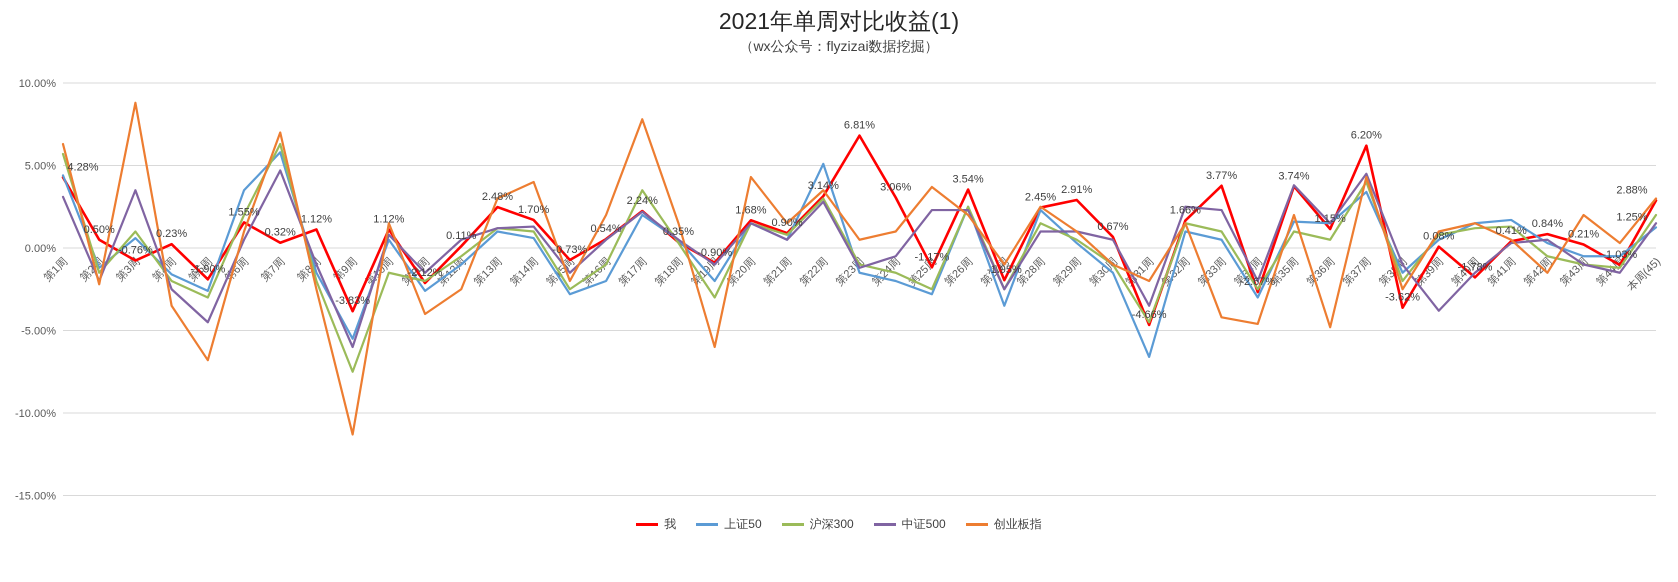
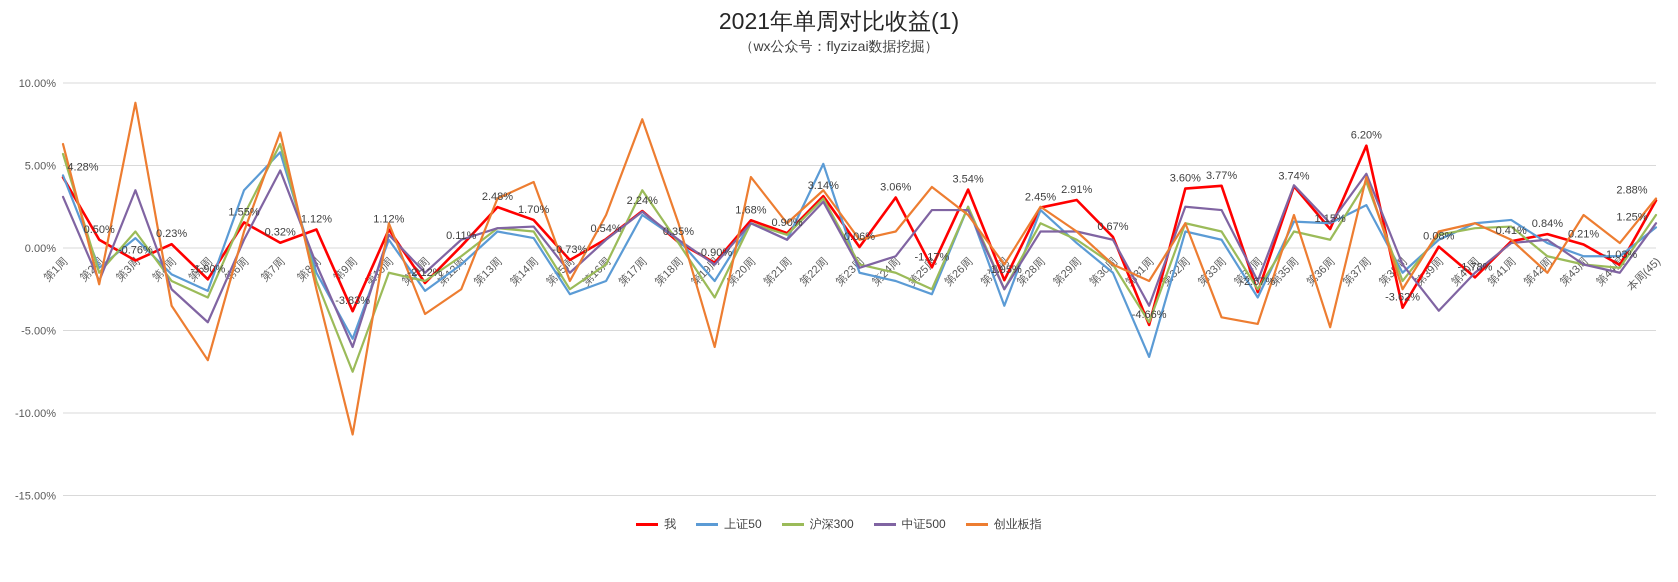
我/第23周: 6.81% -> 0.06%
我/第32周: 1.66% -> 3.60%
上证50/第37周: 3.4% -> 2.6%
